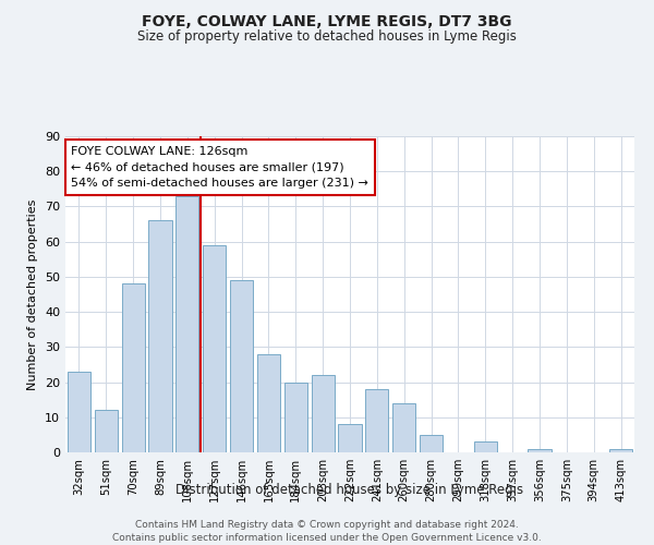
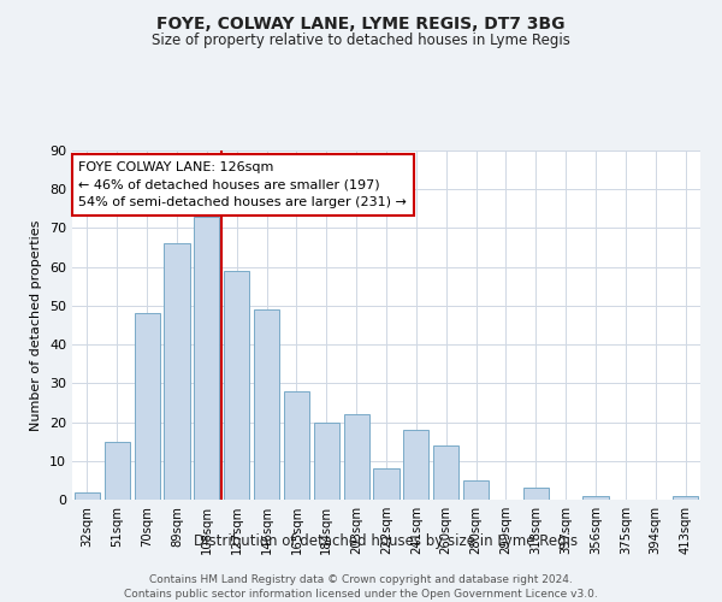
32sqm: 23 -> 2
51sqm: 12 -> 15
